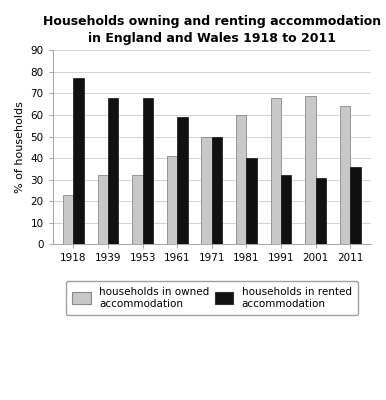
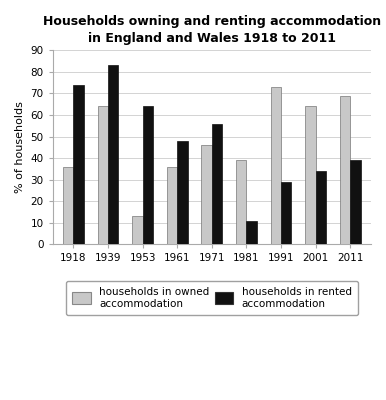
households in owned accommodation/1918: 23 -> 36
households in rented accommodation/1918: 77 -> 74
households in owned accommodation/1939: 32 -> 64
households in rented accommodation/1939: 68 -> 83
households in owned accommodation/1953: 32 -> 13
households in rented accommodation/1953: 68 -> 64
households in owned accommodation/1961: 41 -> 36
households in rented accommodation/1961: 59 -> 48
households in owned accommodation/1971: 50 -> 46
households in rented accommodation/1971: 50 -> 56
households in owned accommodation/1981: 60 -> 39
households in rented accommodation/1981: 40 -> 11
households in owned accommodation/1991: 68 -> 73
households in rented accommodation/1991: 32 -> 29
households in owned accommodation/2001: 69 -> 64
households in rented accommodation/2001: 31 -> 34
households in owned accommodation/2011: 64 -> 69
households in rented accommodation/2011: 36 -> 39
